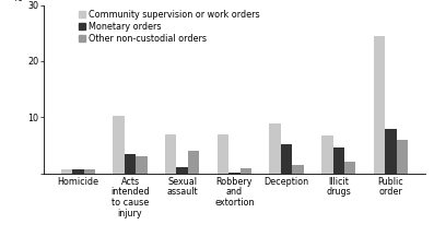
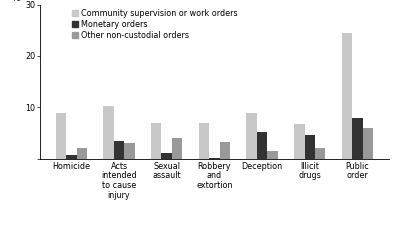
Community supervision or work orders/Homicide: 0.8 -> 9.0
Other non-custodial orders/Homicide: 0.7 -> 2.2
Other non-custodial orders/Robbery and extortion: 1.0 -> 3.2
